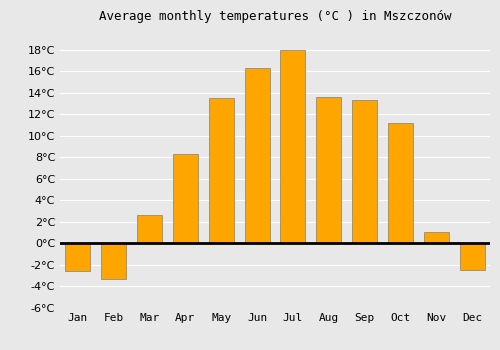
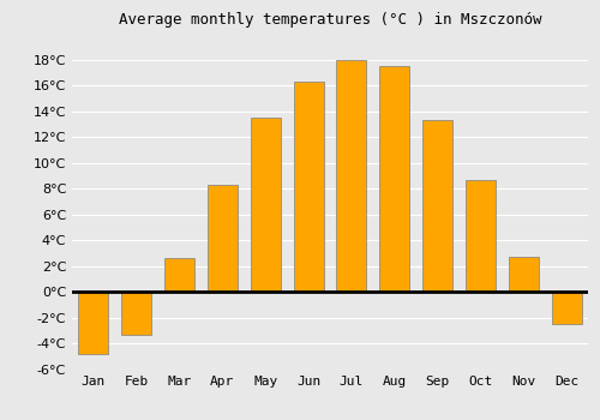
Jan: -2.6°C -> -4.8°C
Aug: 13.6°C -> 17.5°C
Oct: 11.2°C -> 8.7°C
Nov: 1.1°C -> 2.7°C
